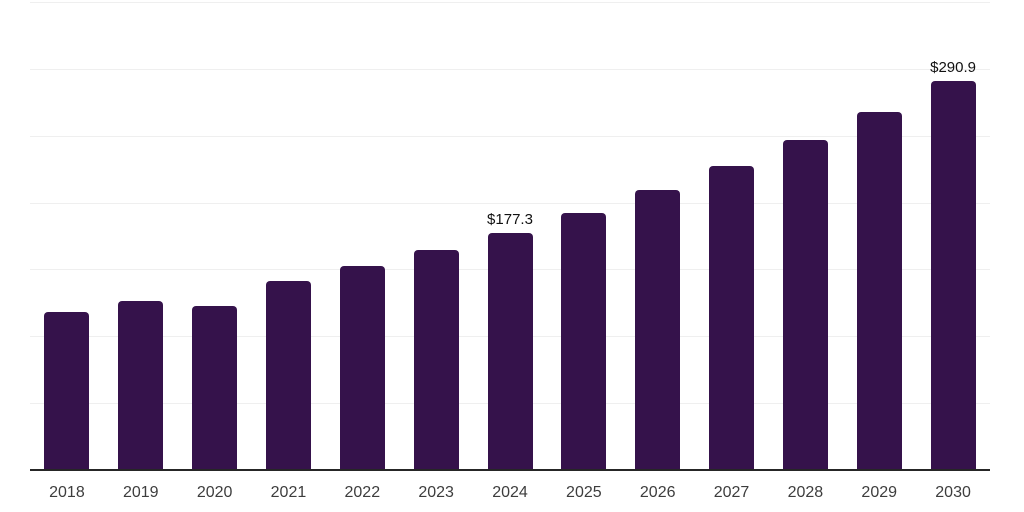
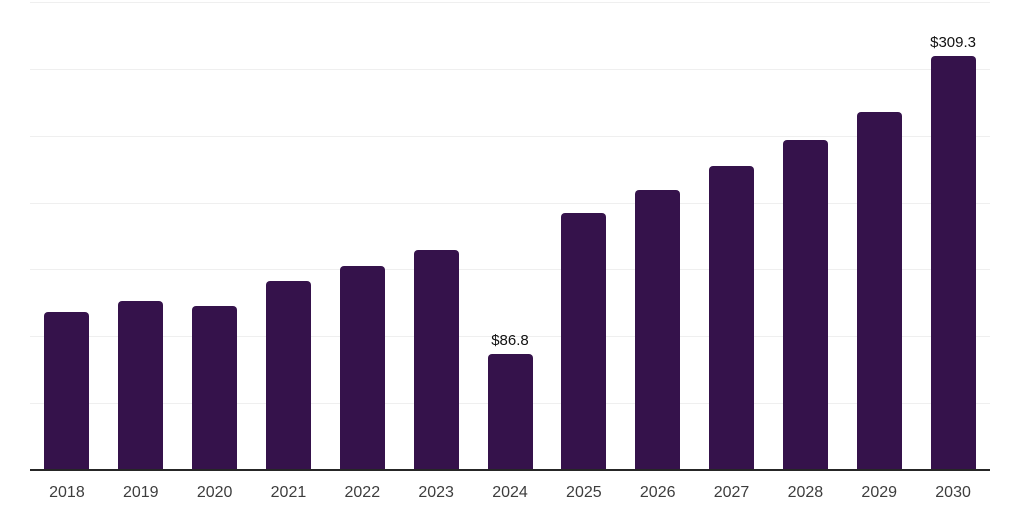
2024: $177.3 -> $86.8
2030: $290.9 -> $309.3
